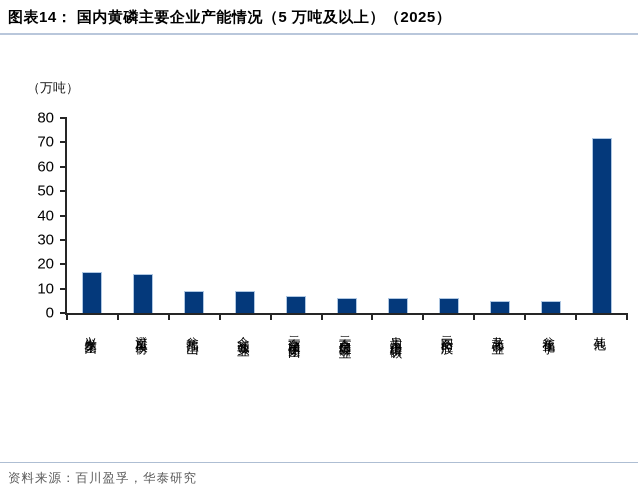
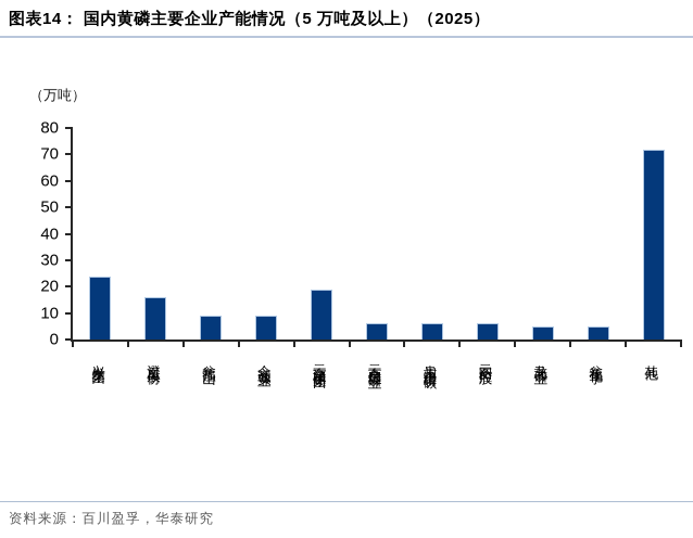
兴发集团: 17 -> 24
云南江磷集团: 7 -> 19
